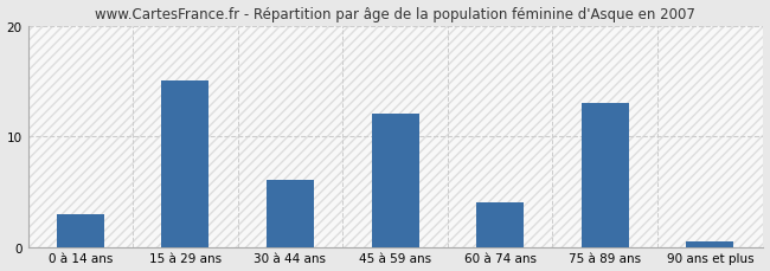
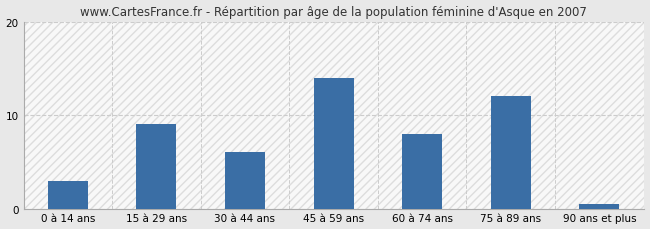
15 à 29 ans: 15.0 -> 9.0
45 à 59 ans: 12.0 -> 14.0
60 à 74 ans: 4.0 -> 8.0
75 à 89 ans: 13.0 -> 12.0
